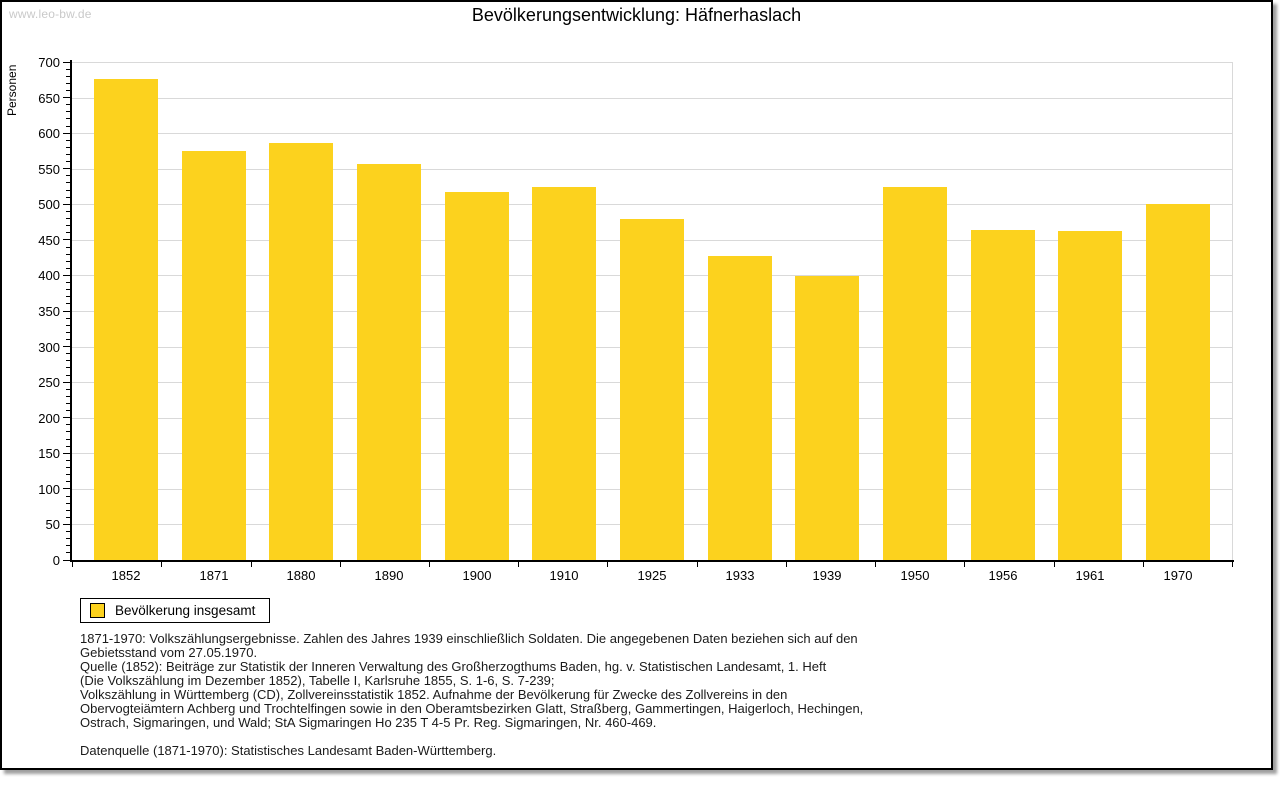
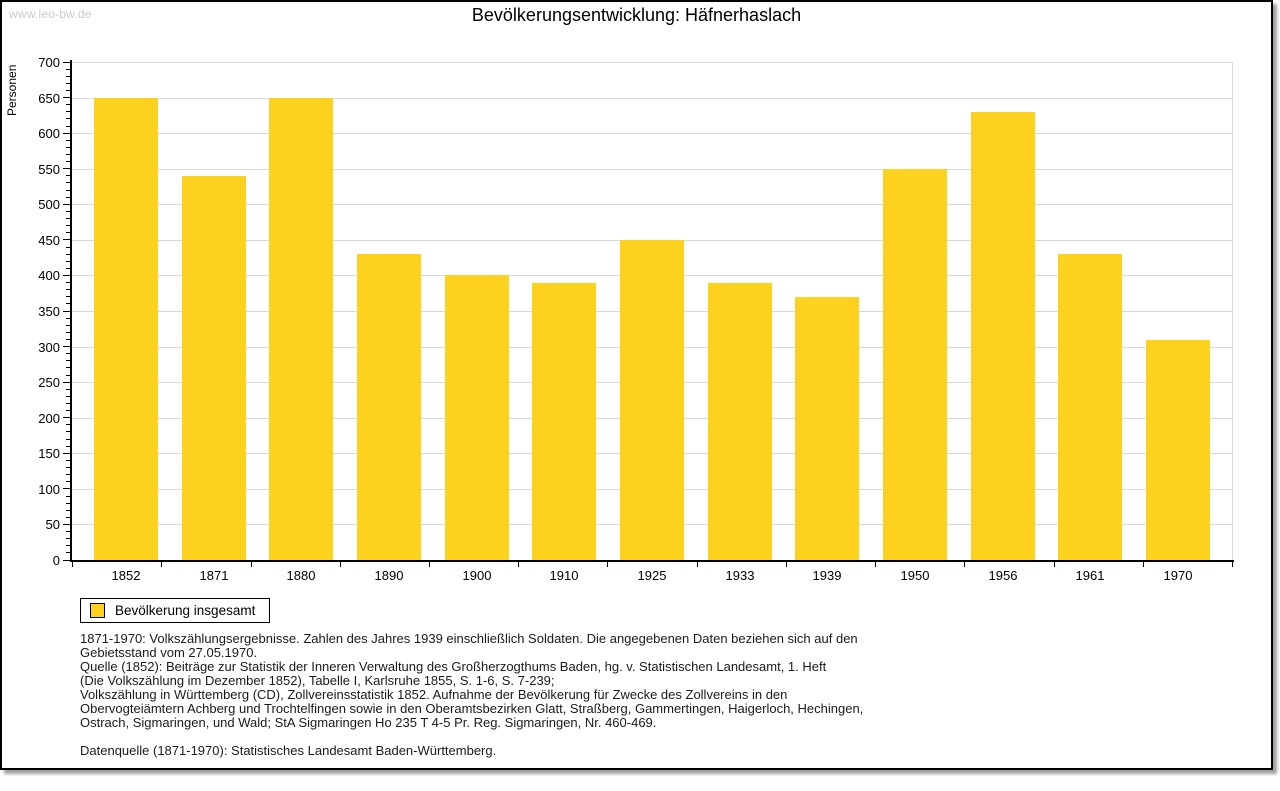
1852: 680 -> 650
1871: 580 -> 540
1880: 590 -> 650
1890: 560 -> 430
1900: 520 -> 400
1910: 520 -> 390
1925: 480 -> 450
1933: 430 -> 390
1939: 400 -> 370
1950: 520 -> 550
1956: 460 -> 630
1961: 460 -> 430
1970: 500 -> 310
